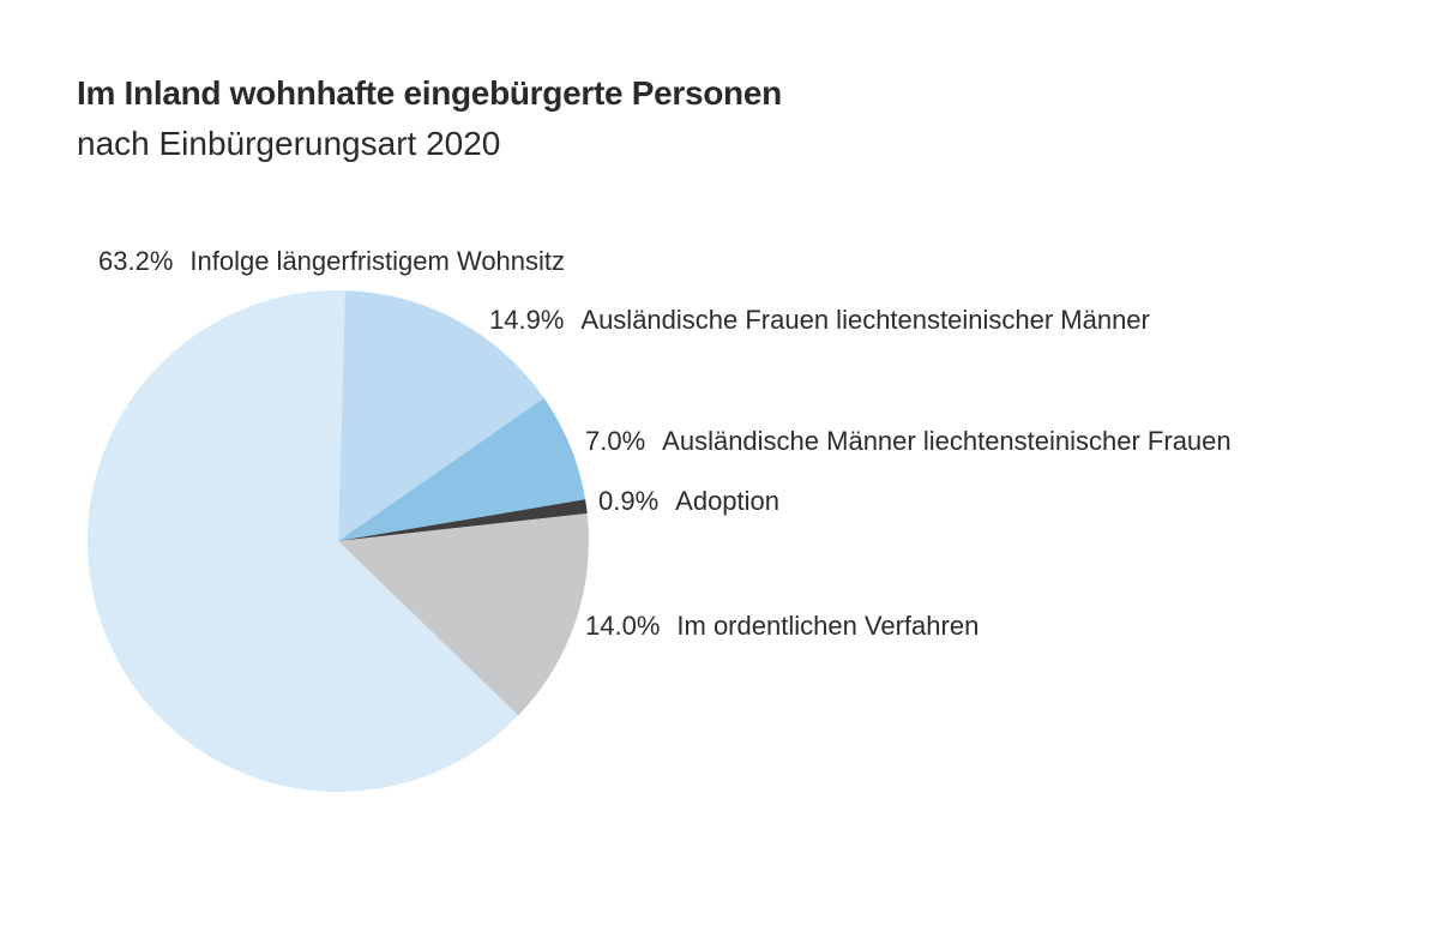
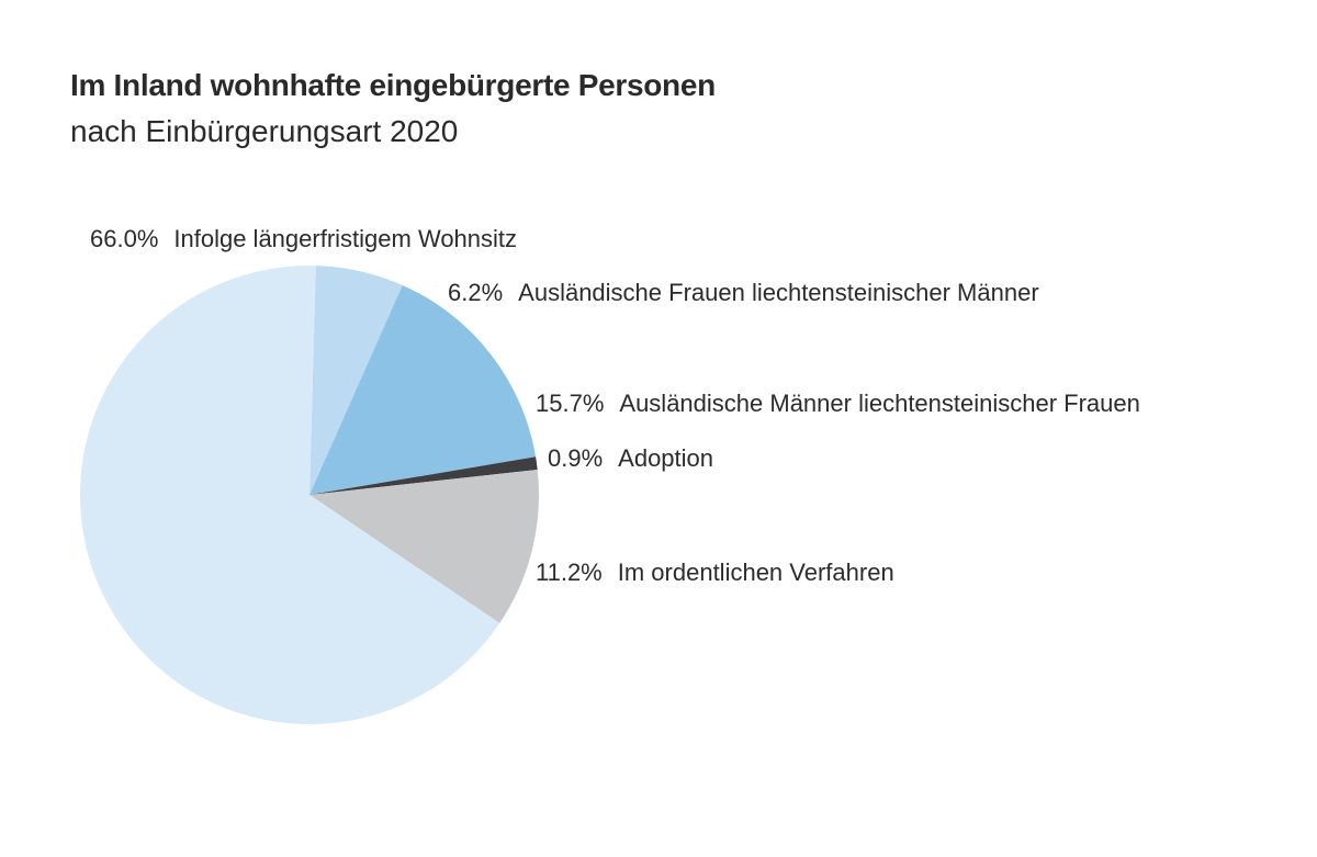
Ausländische Frauen liechtensteinischer Männer: 14.9% -> 6.2%
Ausländische Männer liechtensteinischer Frauen: 7.0% -> 15.7%
Im ordentlichen Verfahren: 14.0% -> 11.2%
Infolge längerfristigem Wohnsitz: 63.2% -> 66.0%
